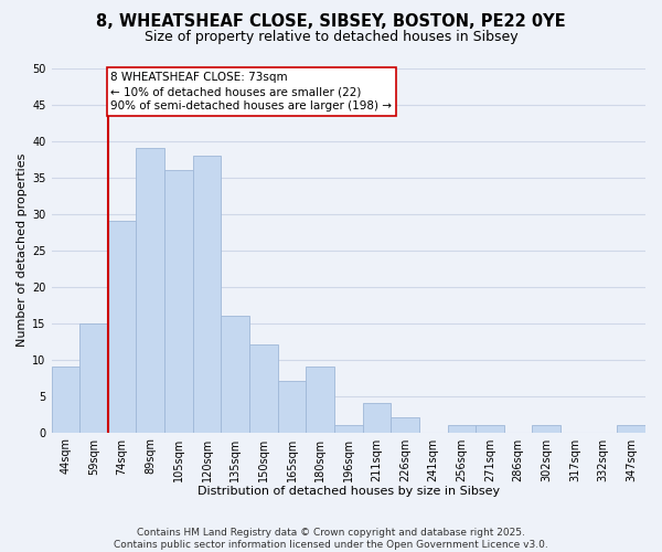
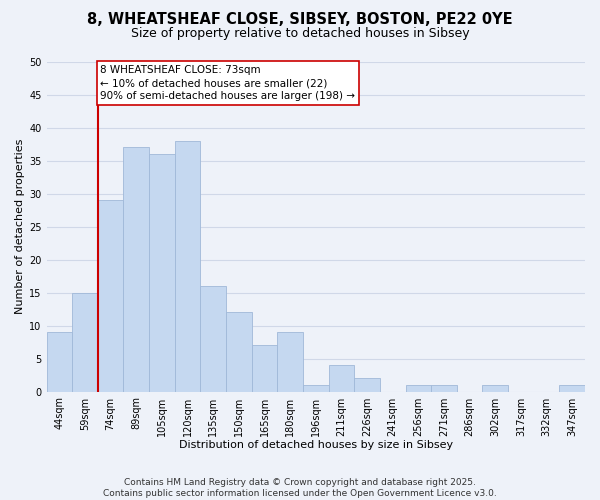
89sqm: 39 -> 37
